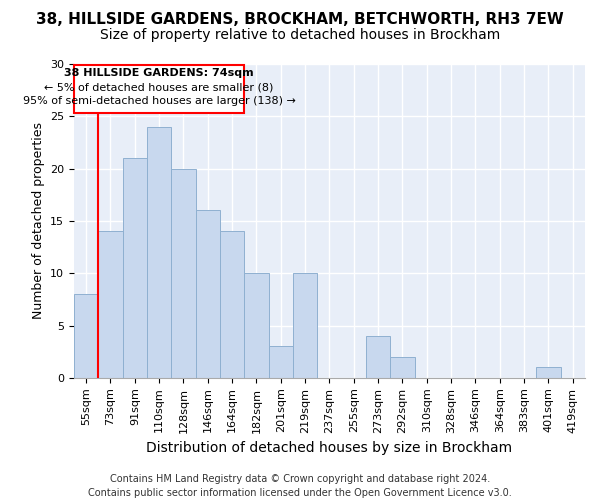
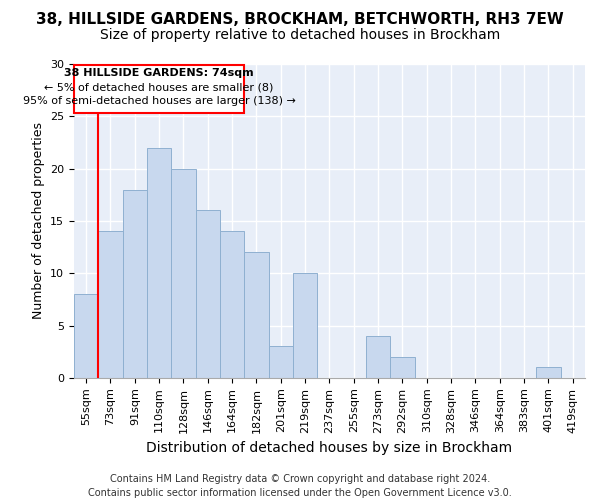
91sqm: 21 -> 18
110sqm: 24 -> 22
182sqm: 10 -> 12
